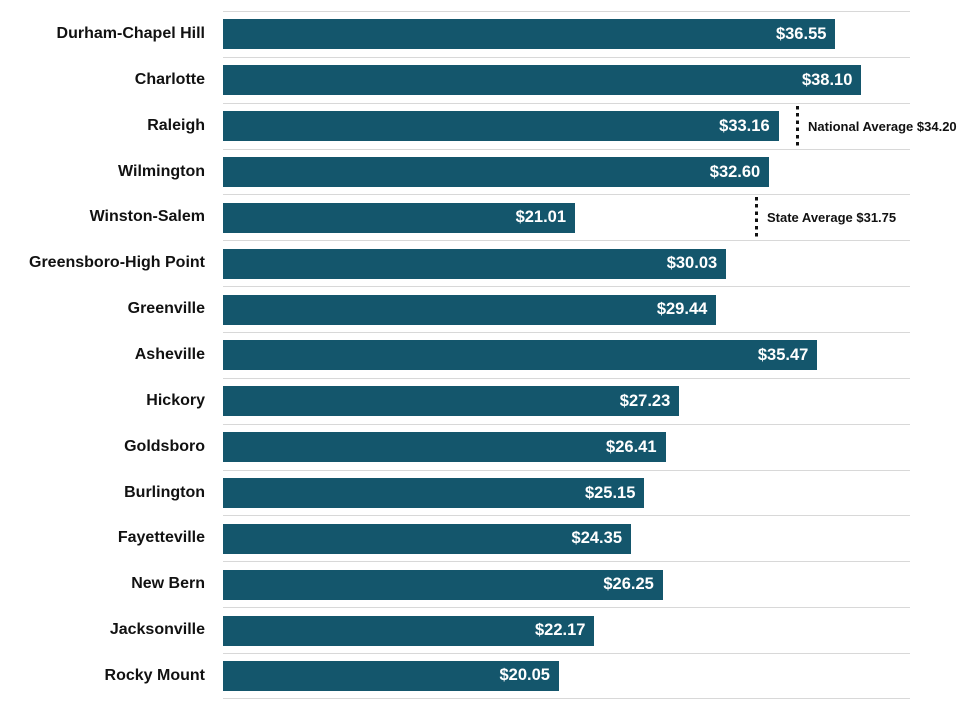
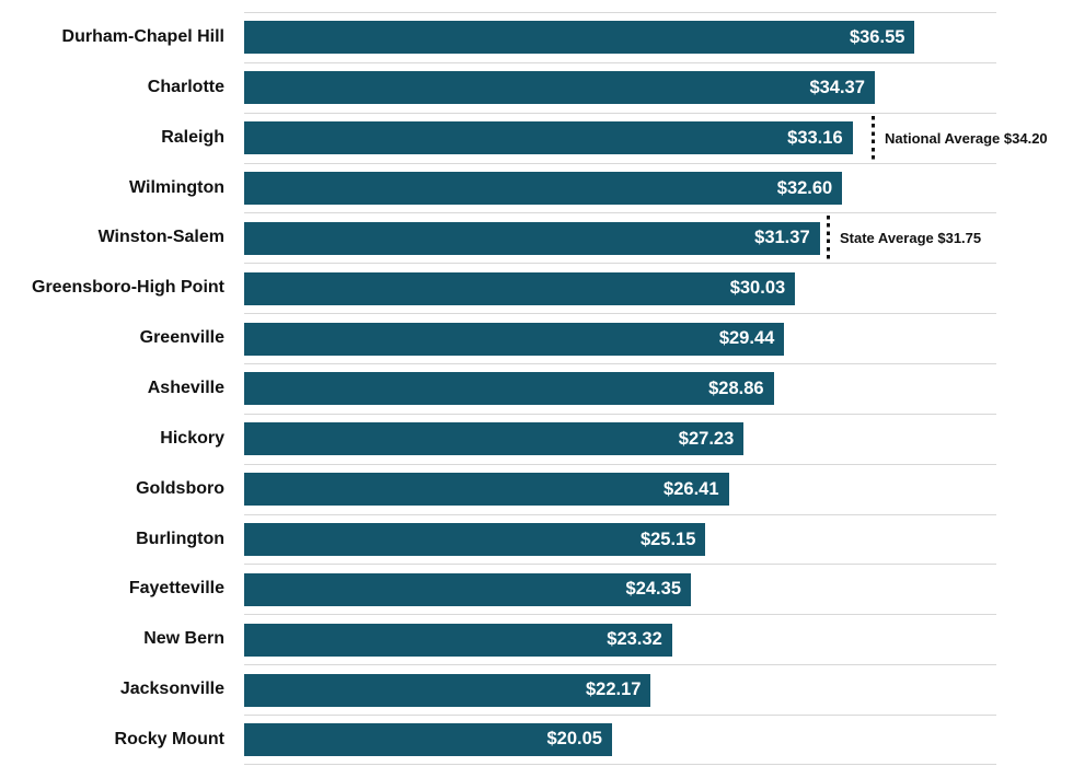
Charlotte: $38.10 -> $34.37
Winston-Salem: $21.01 -> $31.37
Asheville: $35.47 -> $28.86
New Bern: $26.25 -> $23.32
